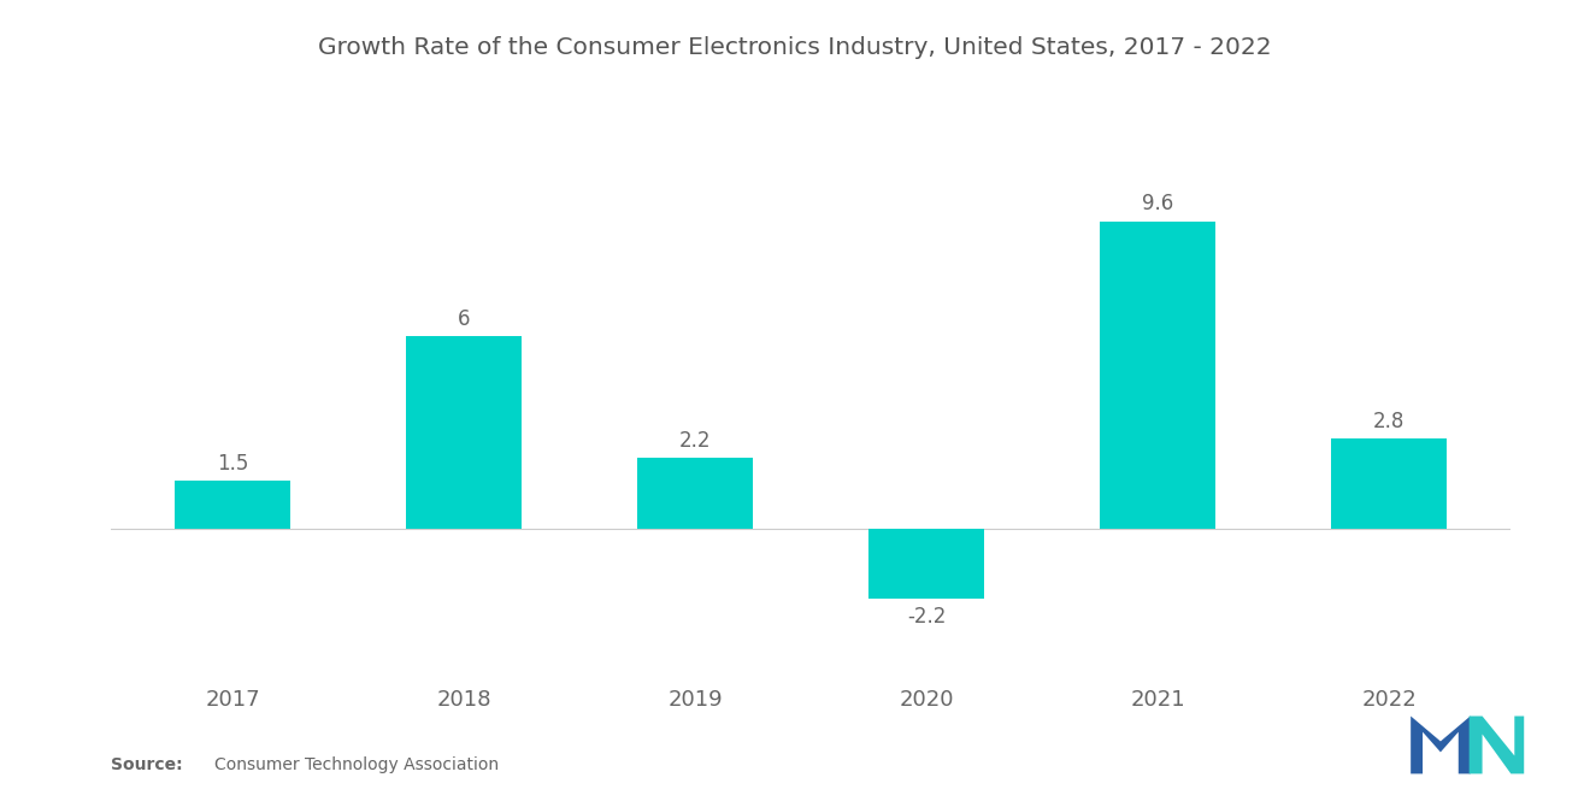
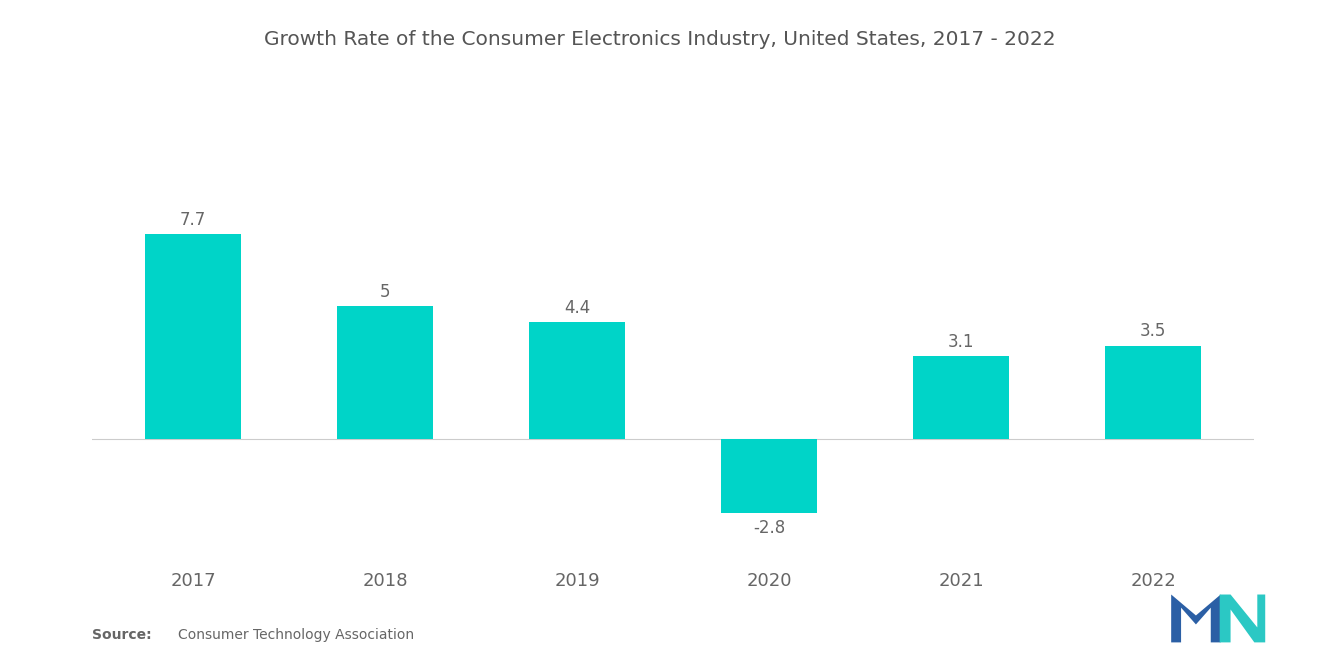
2017: 1.5 -> 7.7
2018: 6 -> 5
2019: 2.2 -> 4.4
2020: -2.2 -> -2.8
2021: 9.6 -> 3.1
2022: 2.8 -> 3.5
